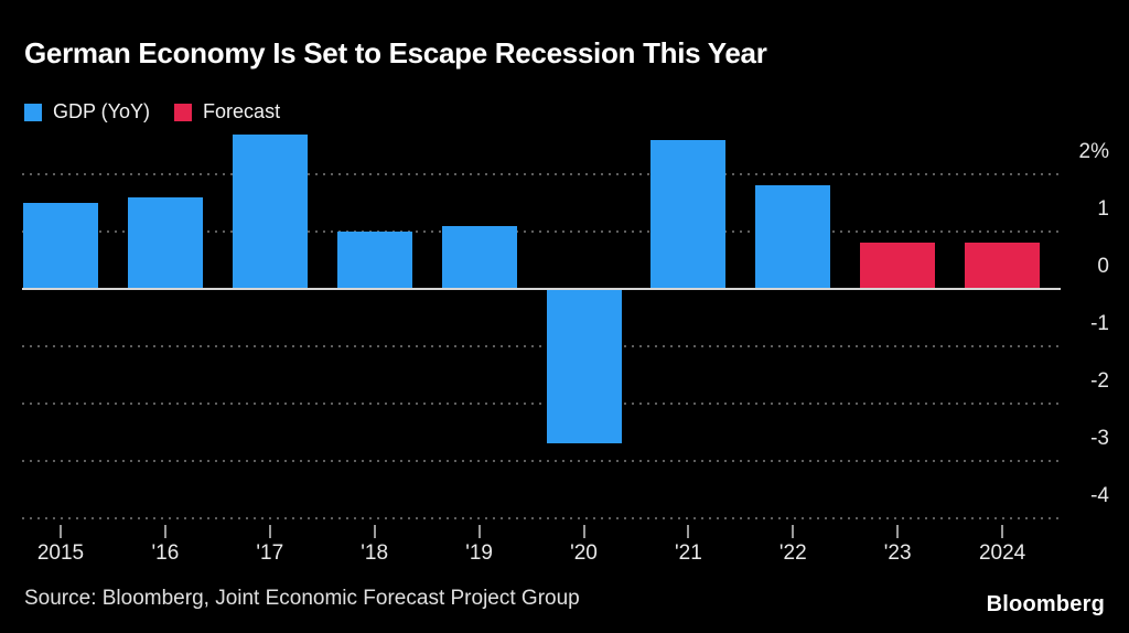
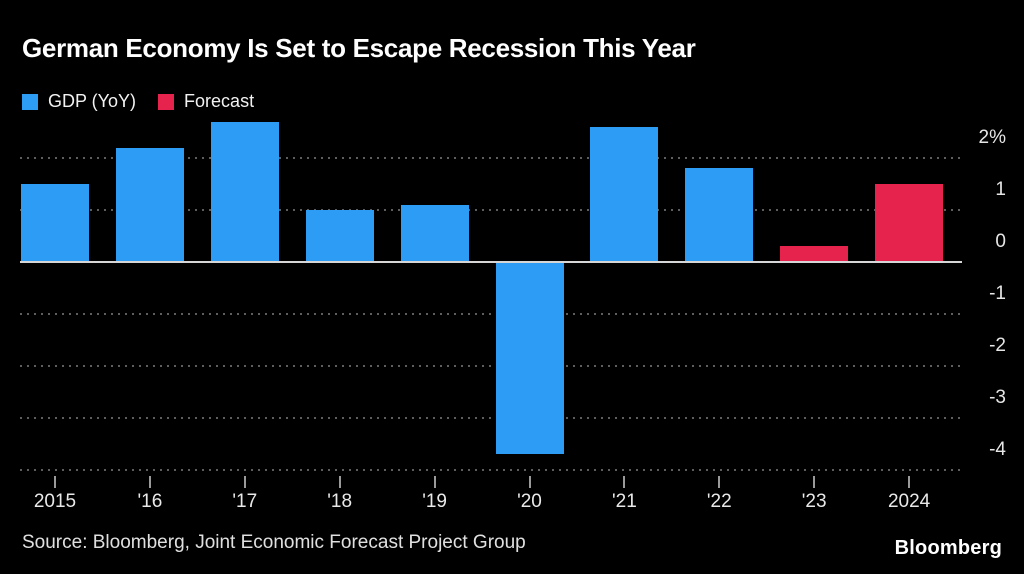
'16: 1.6% -> 2.2%
'20: -2.7% -> -3.7%
'23: 0.8% -> 0.3%
2024: 0.8% -> 1.5%
